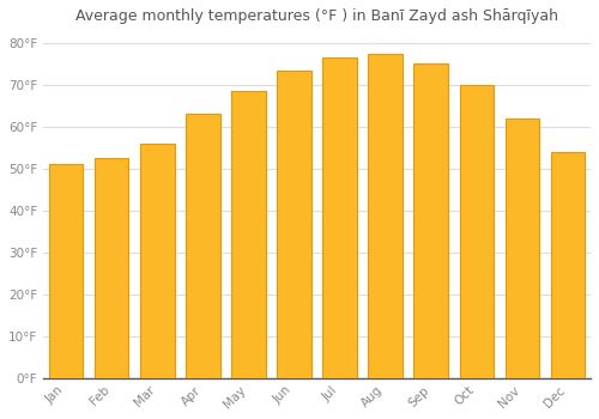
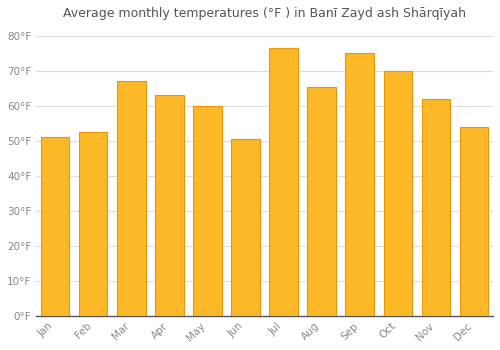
Mar: 56.0°F -> 67.0°F
May: 68.5°F -> 60.0°F
Jun: 73.5°F -> 50.5°F
Aug: 77.5°F -> 65.5°F
